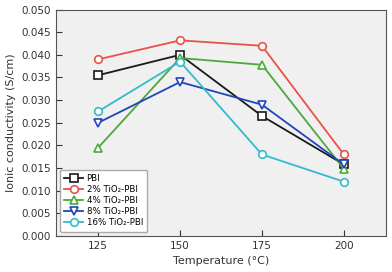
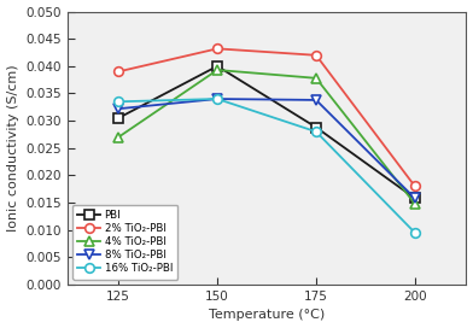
PBI/125: 0.0355 -> 0.0305
4% TiO₂-PBI/125: 0.0195 -> 0.0270
8% TiO₂-PBI/125: 0.0250 -> 0.0322
16% TiO₂-PBI/125: 0.0275 -> 0.0335
16% TiO₂-PBI/150: 0.0385 -> 0.0340
PBI/175: 0.0265 -> 0.0288
8% TiO₂-PBI/175: 0.0290 -> 0.0338
16% TiO₂-PBI/175: 0.0180 -> 0.0280
16% TiO₂-PBI/200: 0.0120 -> 0.0095
